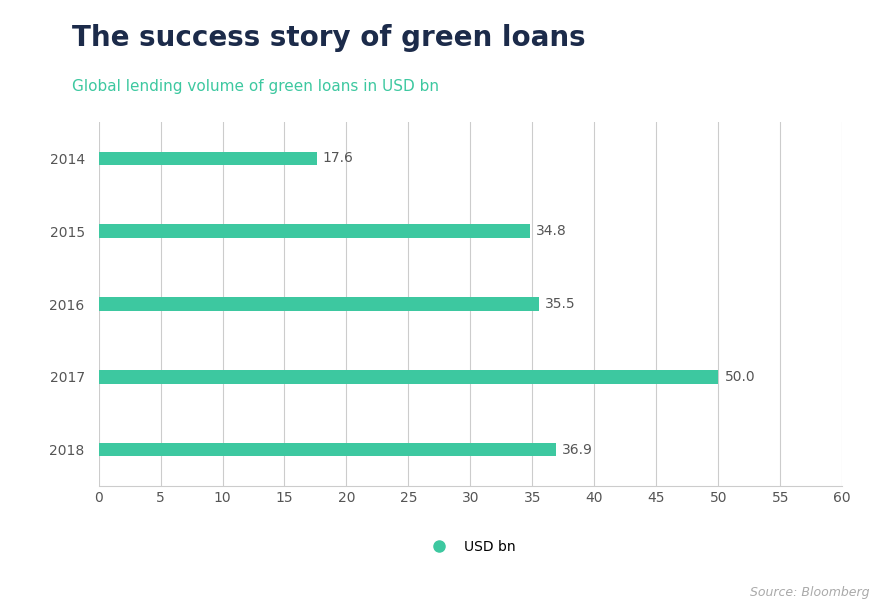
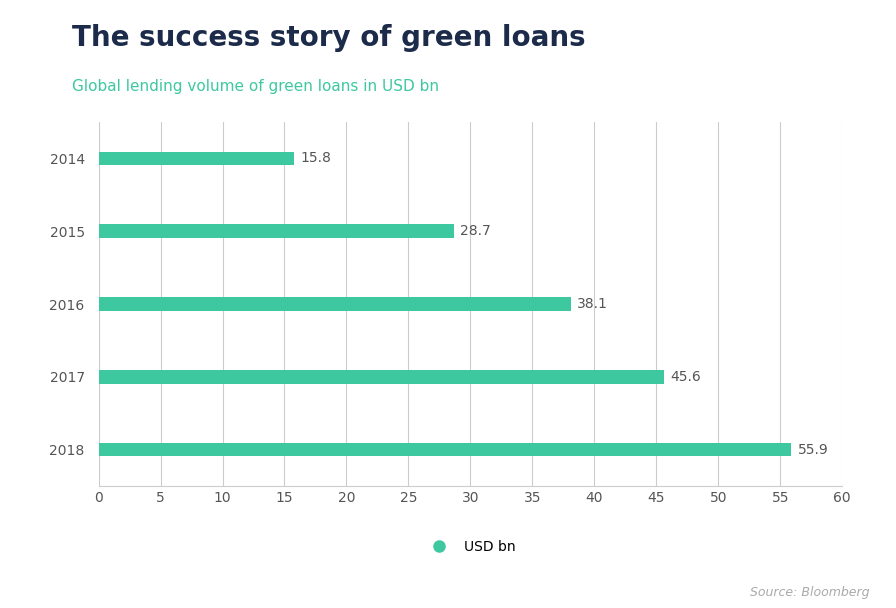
2014: 17.6 -> 15.8
2015: 34.8 -> 28.7
2016: 35.5 -> 38.1
2017: 50.0 -> 45.6
2018: 36.9 -> 55.9
